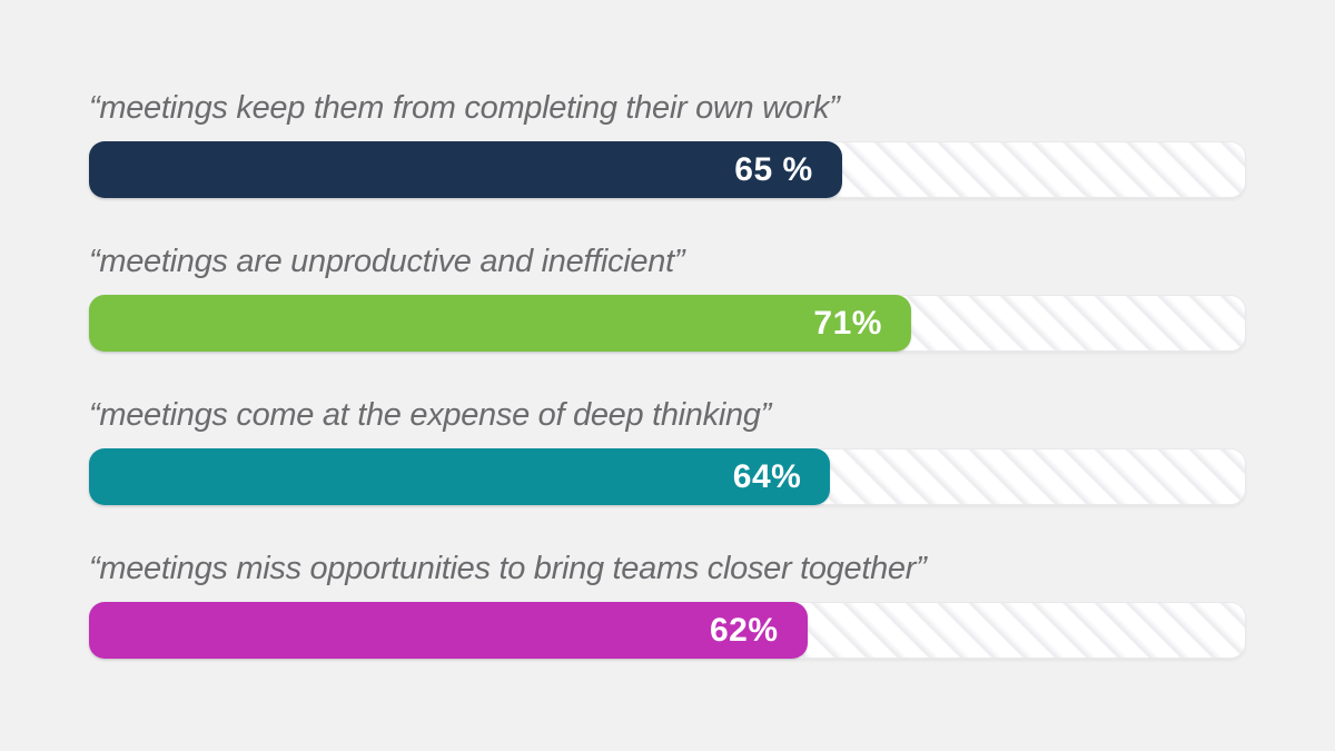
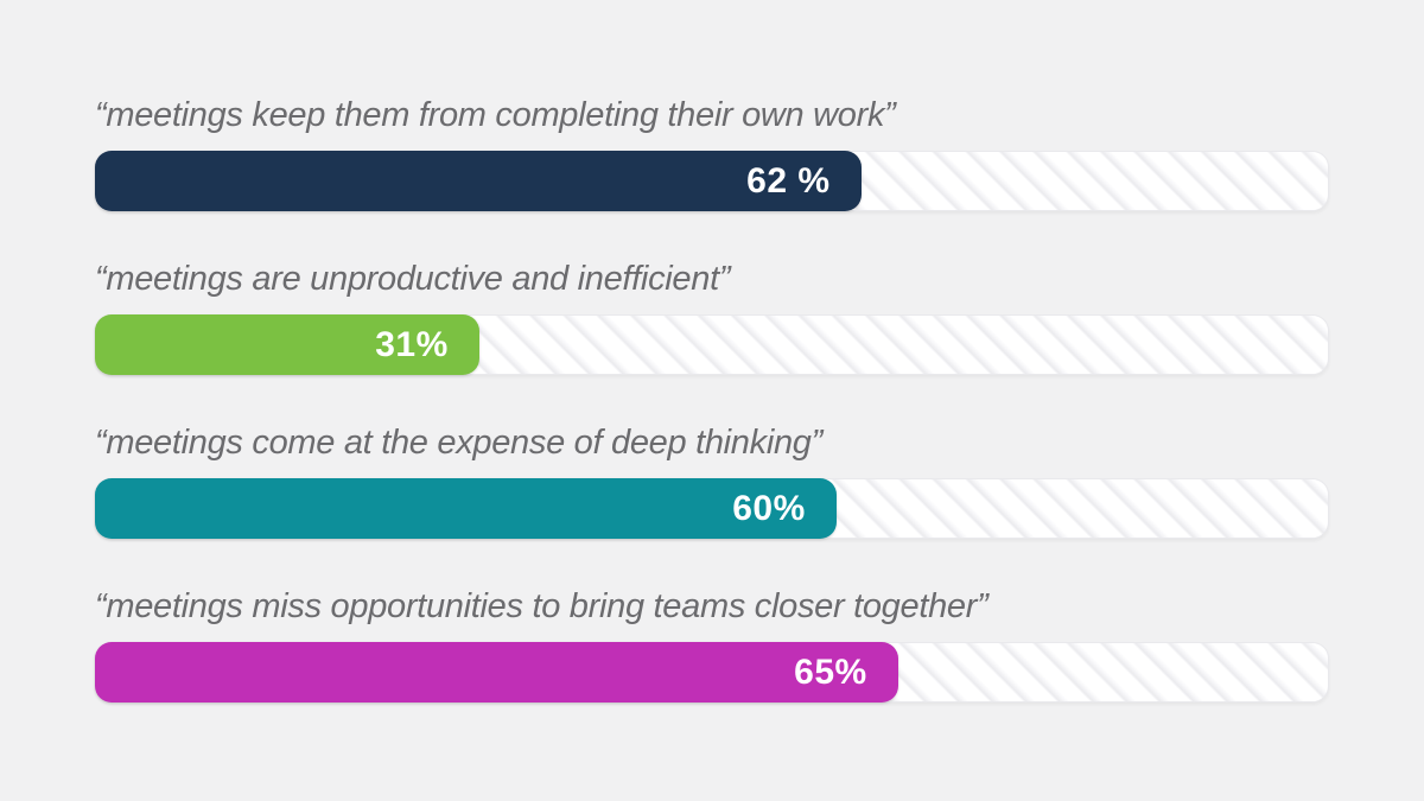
“meetings keep them from completing their own work”: 65 -> 62
“meetings are unproductive and inefficient”: 71% -> 31%
“meetings come at the expense of deep thinking”: 64% -> 60%
“meetings miss opportunities to bring teams closer together”: 62% -> 65%
